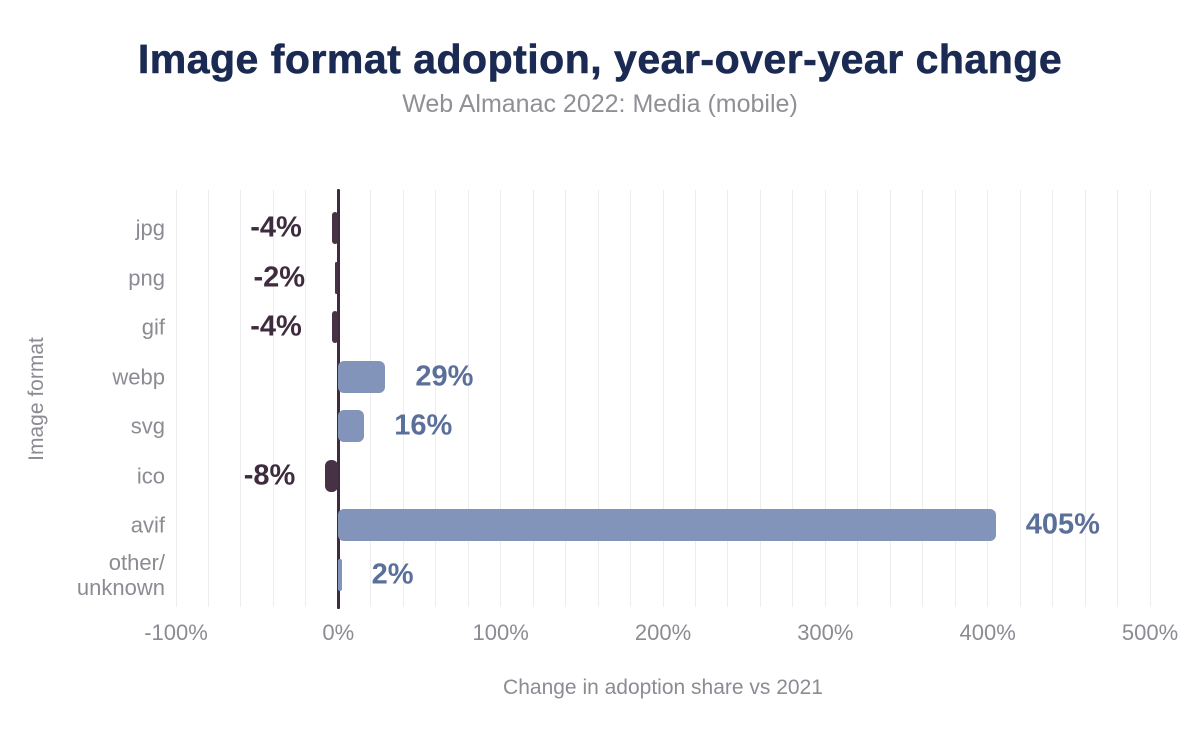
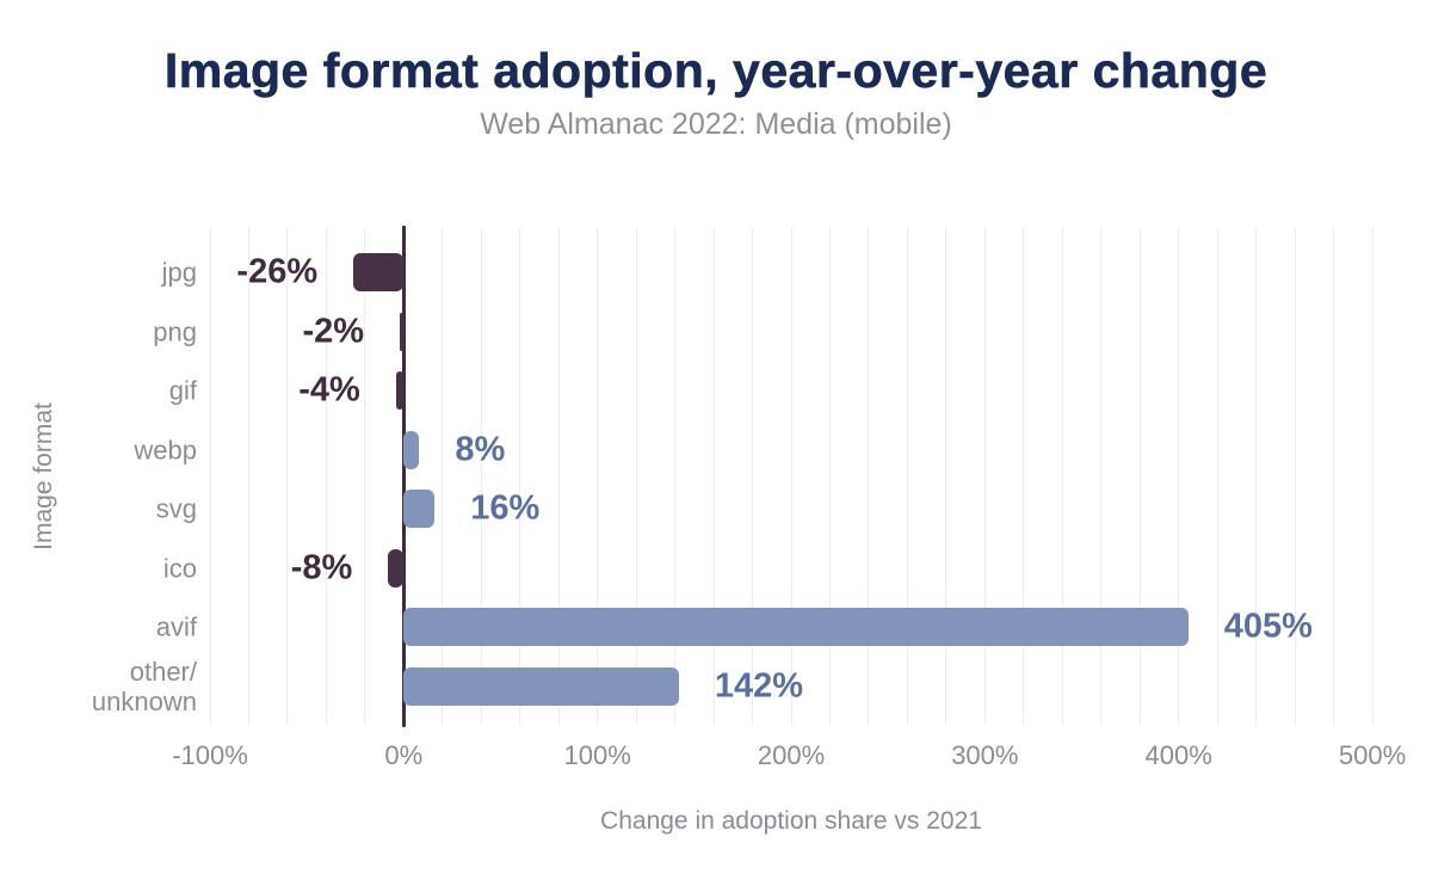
jpg: -4% -> -26%
webp: 29% -> 8%
other/ unknown: 2% -> 142%
